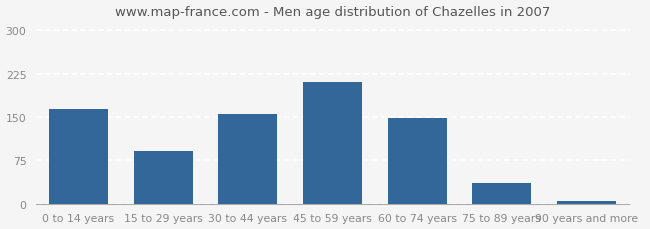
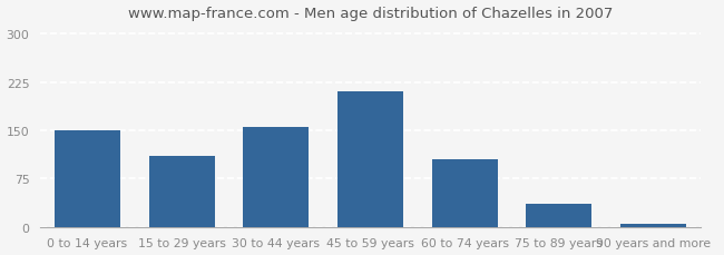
0 to 14 years: 164 -> 150
15 to 29 years: 92 -> 110
60 to 74 years: 148 -> 105
